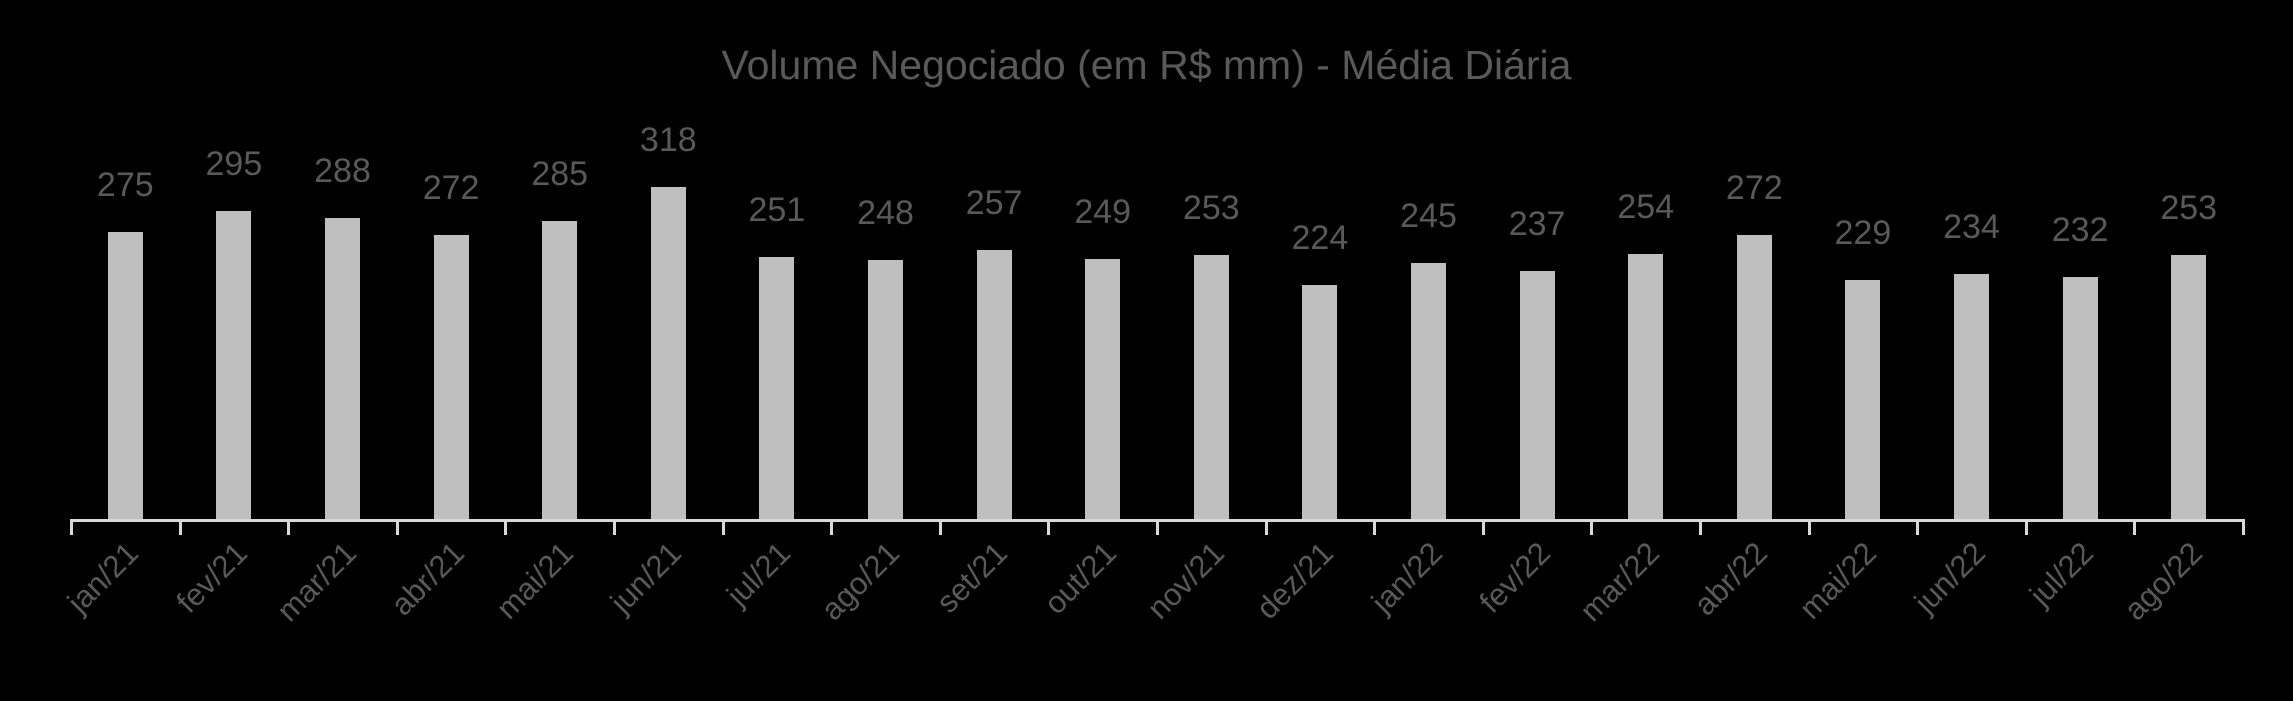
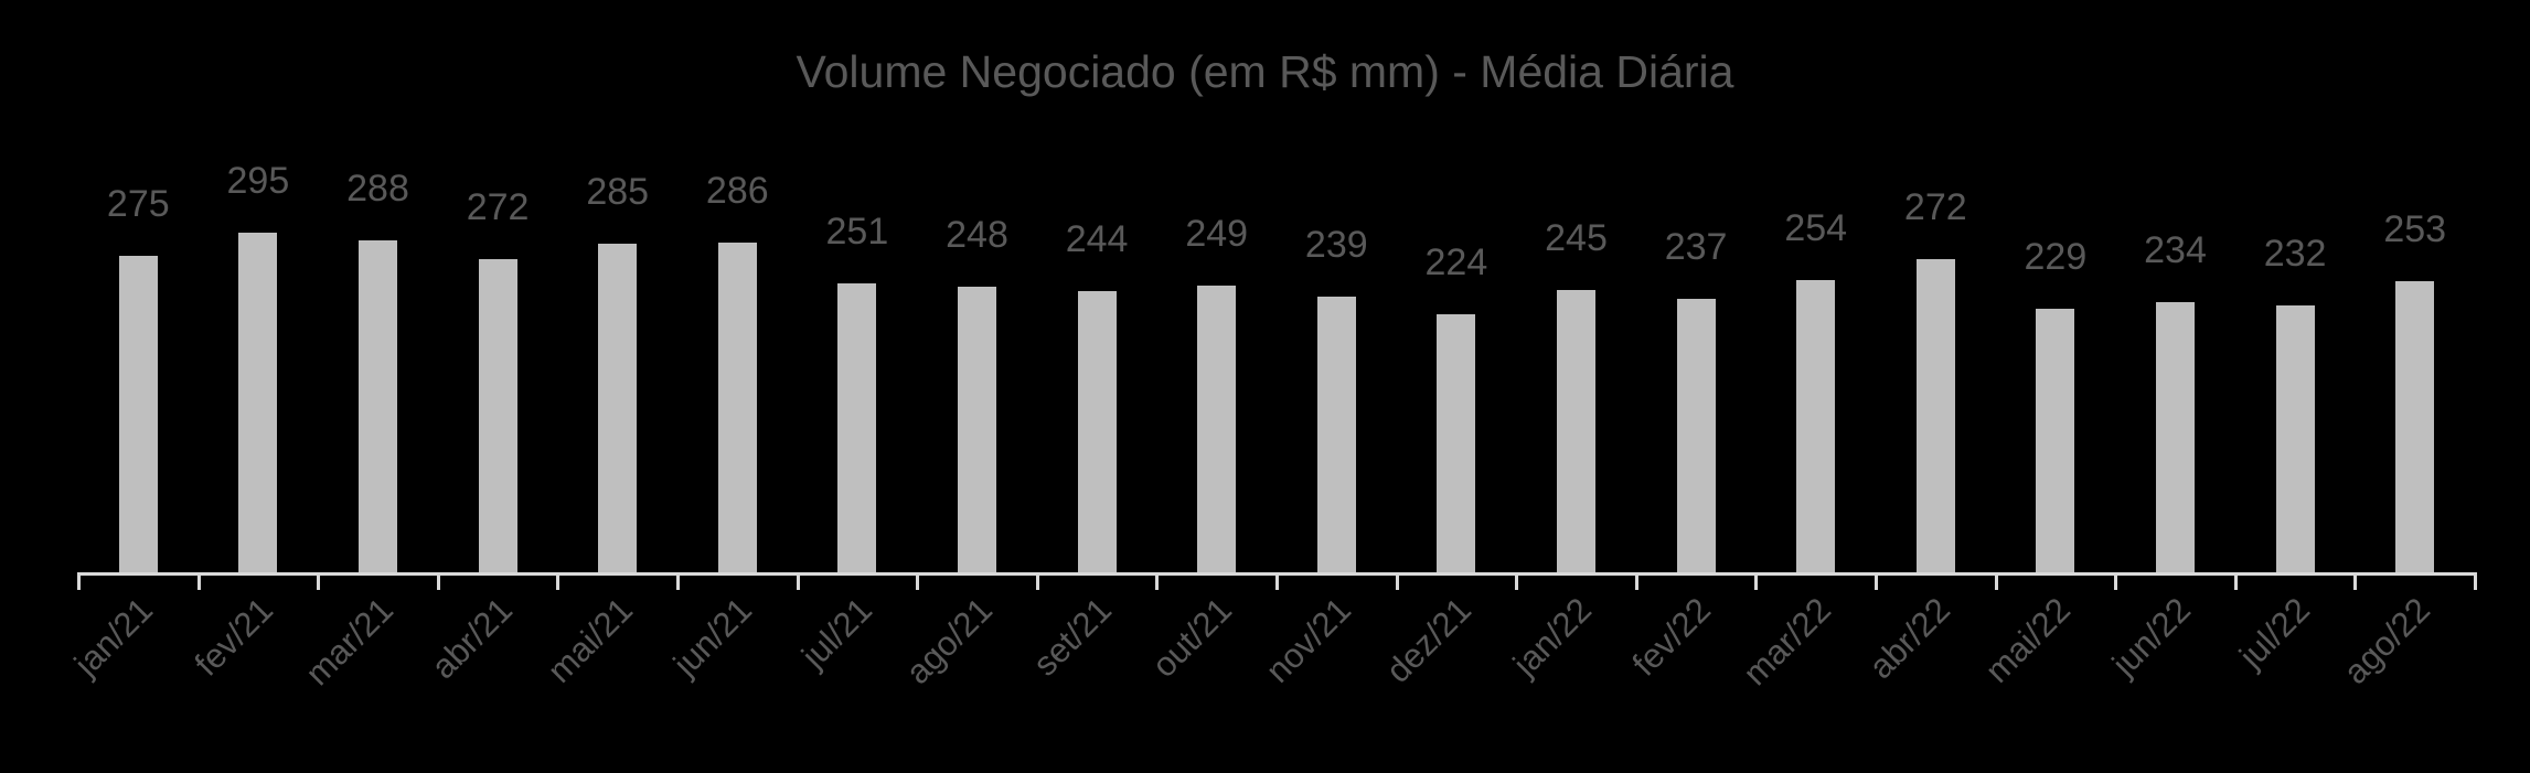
jun/21: 318 -> 286
set/21: 257 -> 244
nov/21: 253 -> 239
